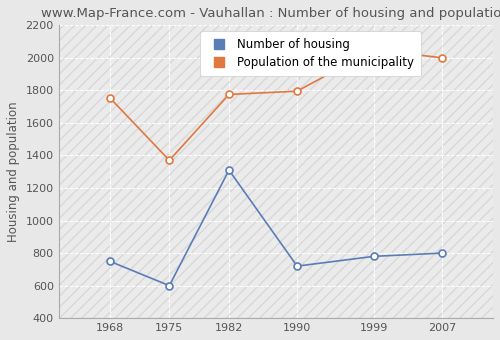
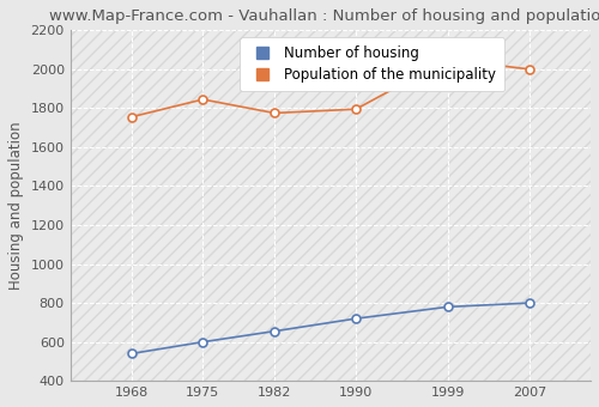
Number of housing/1968: 750 -> 540
Population of the municipality/1975: 1370 -> 1840
Number of housing/1982: 1310 -> 660
